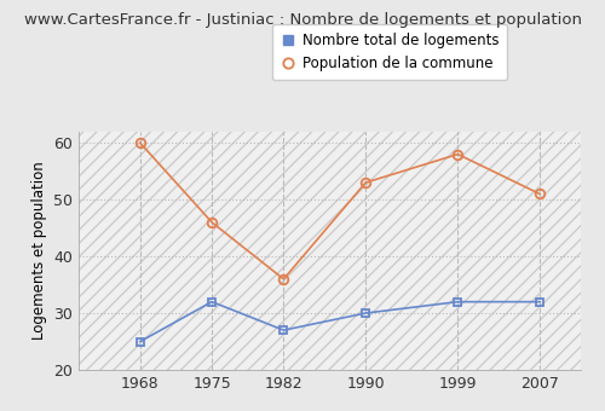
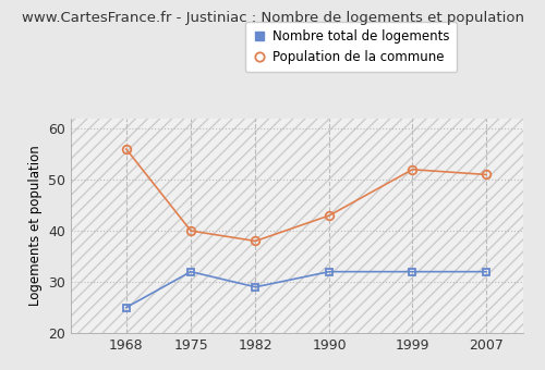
Population de la commune/1968: 60 -> 56
Population de la commune/1975: 46 -> 40
Nombre total de logements/1982: 27 -> 29
Population de la commune/1982: 36 -> 38
Nombre total de logements/1990: 30 -> 32
Population de la commune/1990: 53 -> 43
Population de la commune/1999: 58 -> 52
